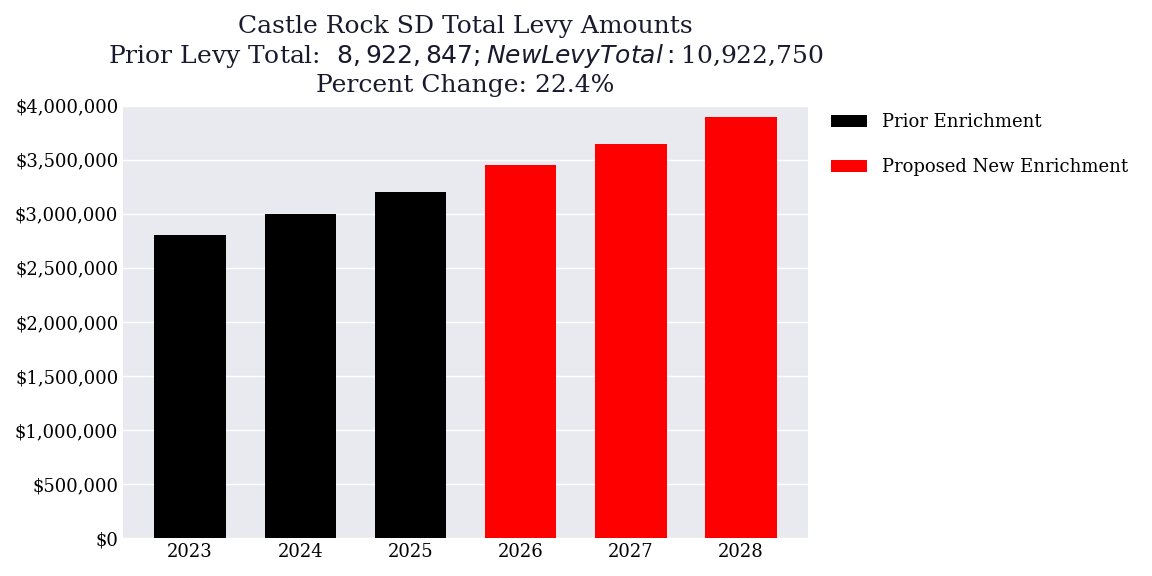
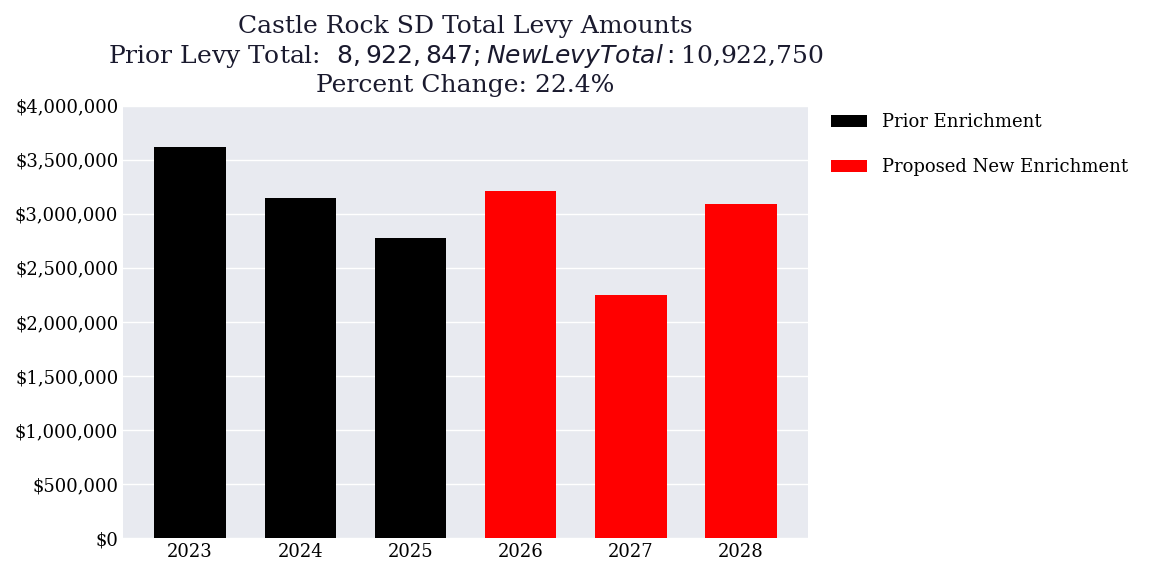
2023: $2,800,000 -> $3,620,000
2024: $3,000,000 -> $3,150,000
2025: $3,200,000 -> $2,780,000
2026: $3,450,000 -> $3,210,000
2027: $3,650,000 -> $2,250,000
2028: $3,900,000 -> $3,090,000
